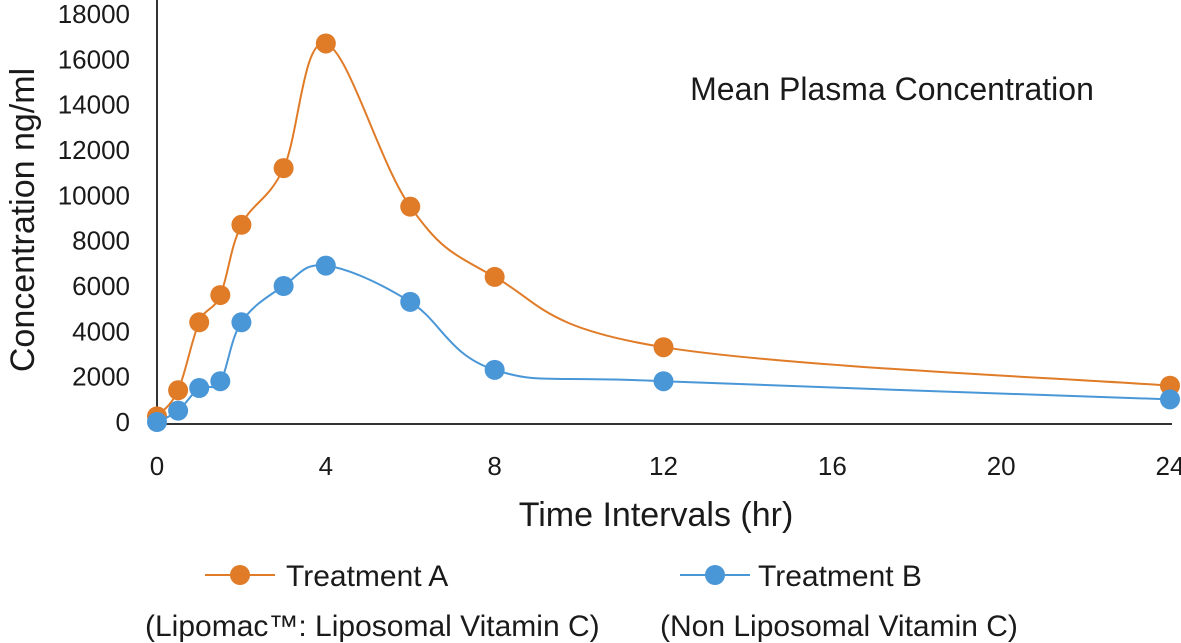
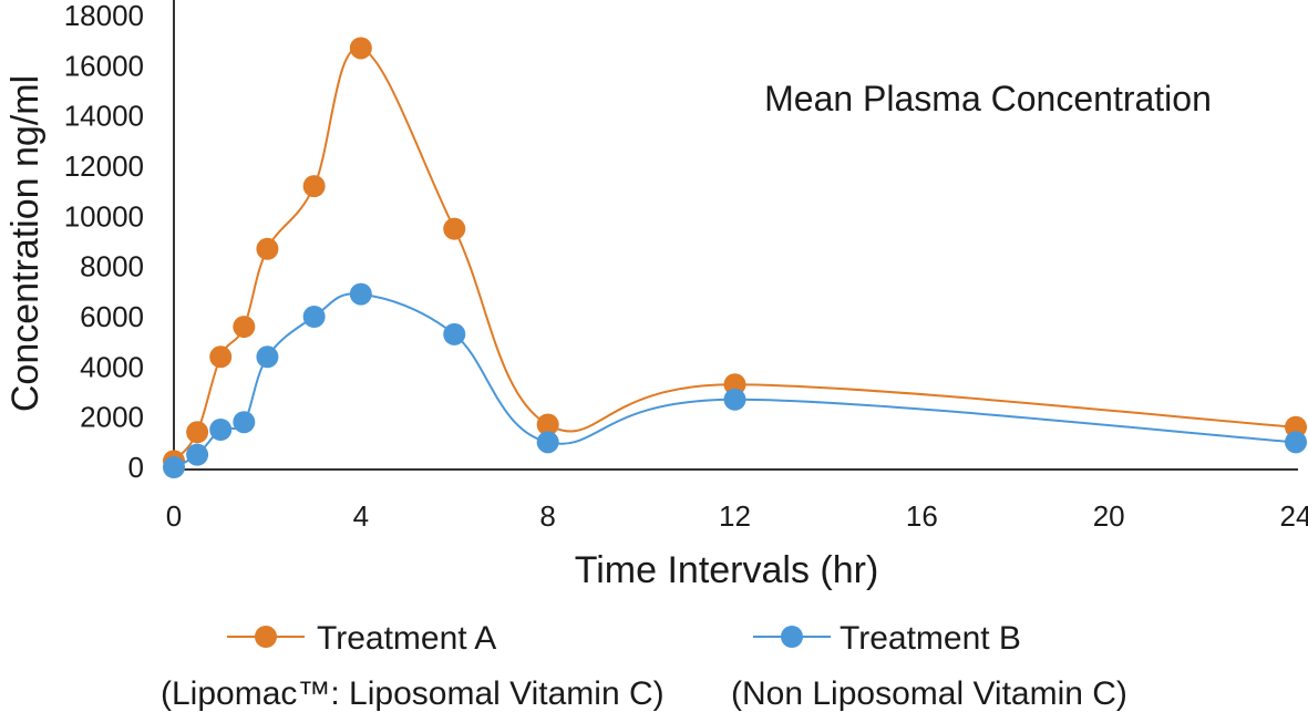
Treatment A/8: 6400 -> 1700
Treatment B/8: 2300 -> 1000
Treatment B/12: 1800 -> 2700
